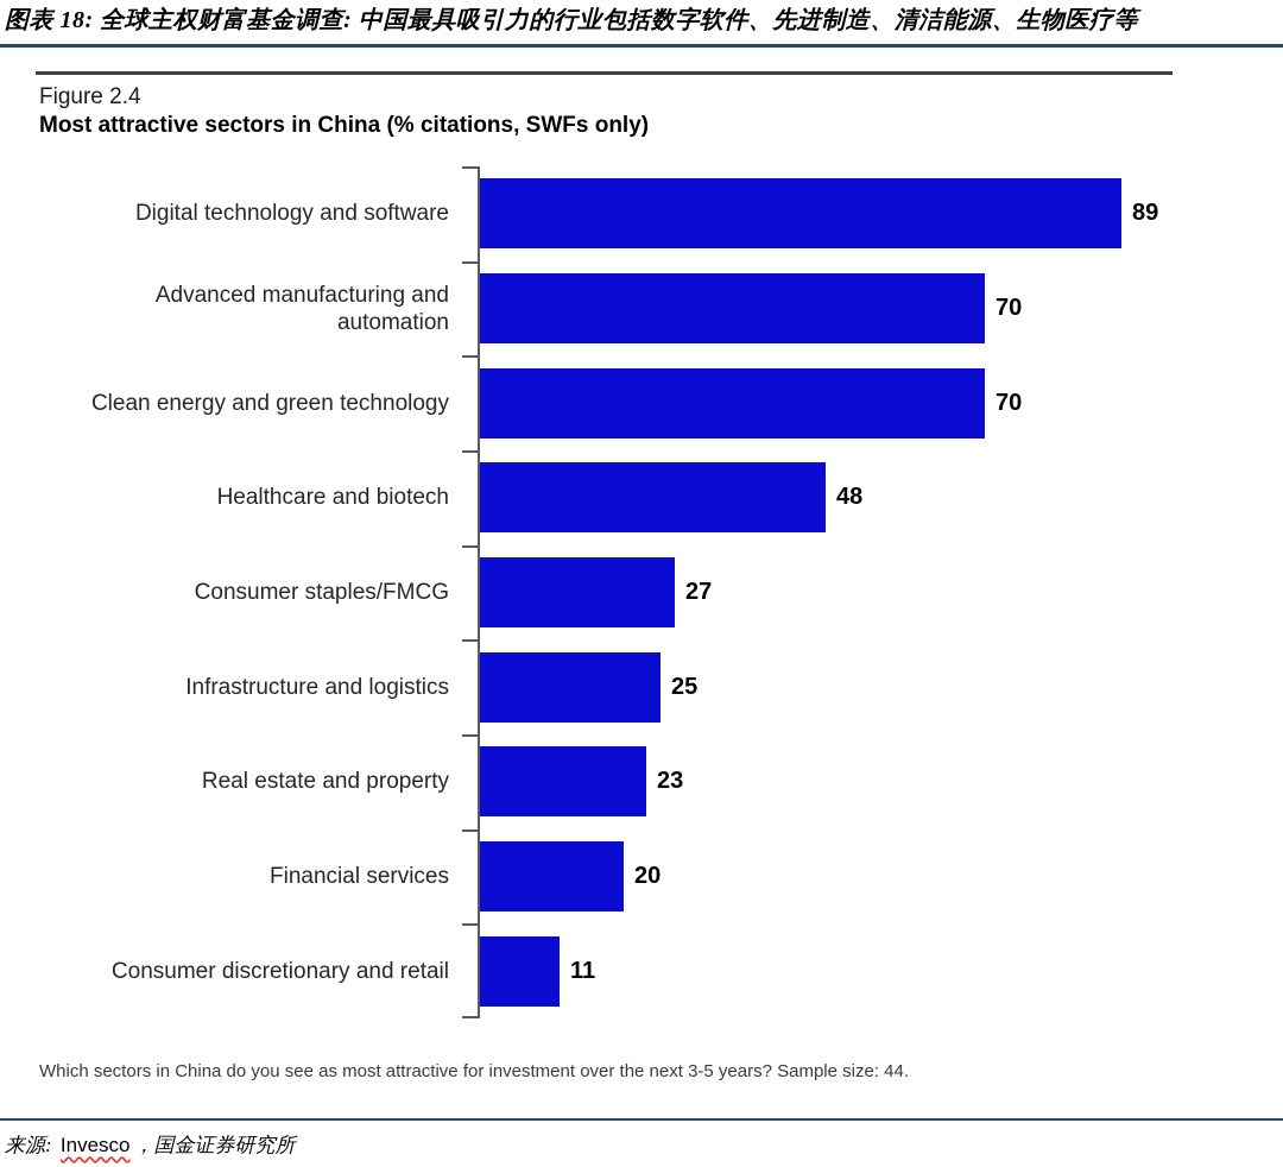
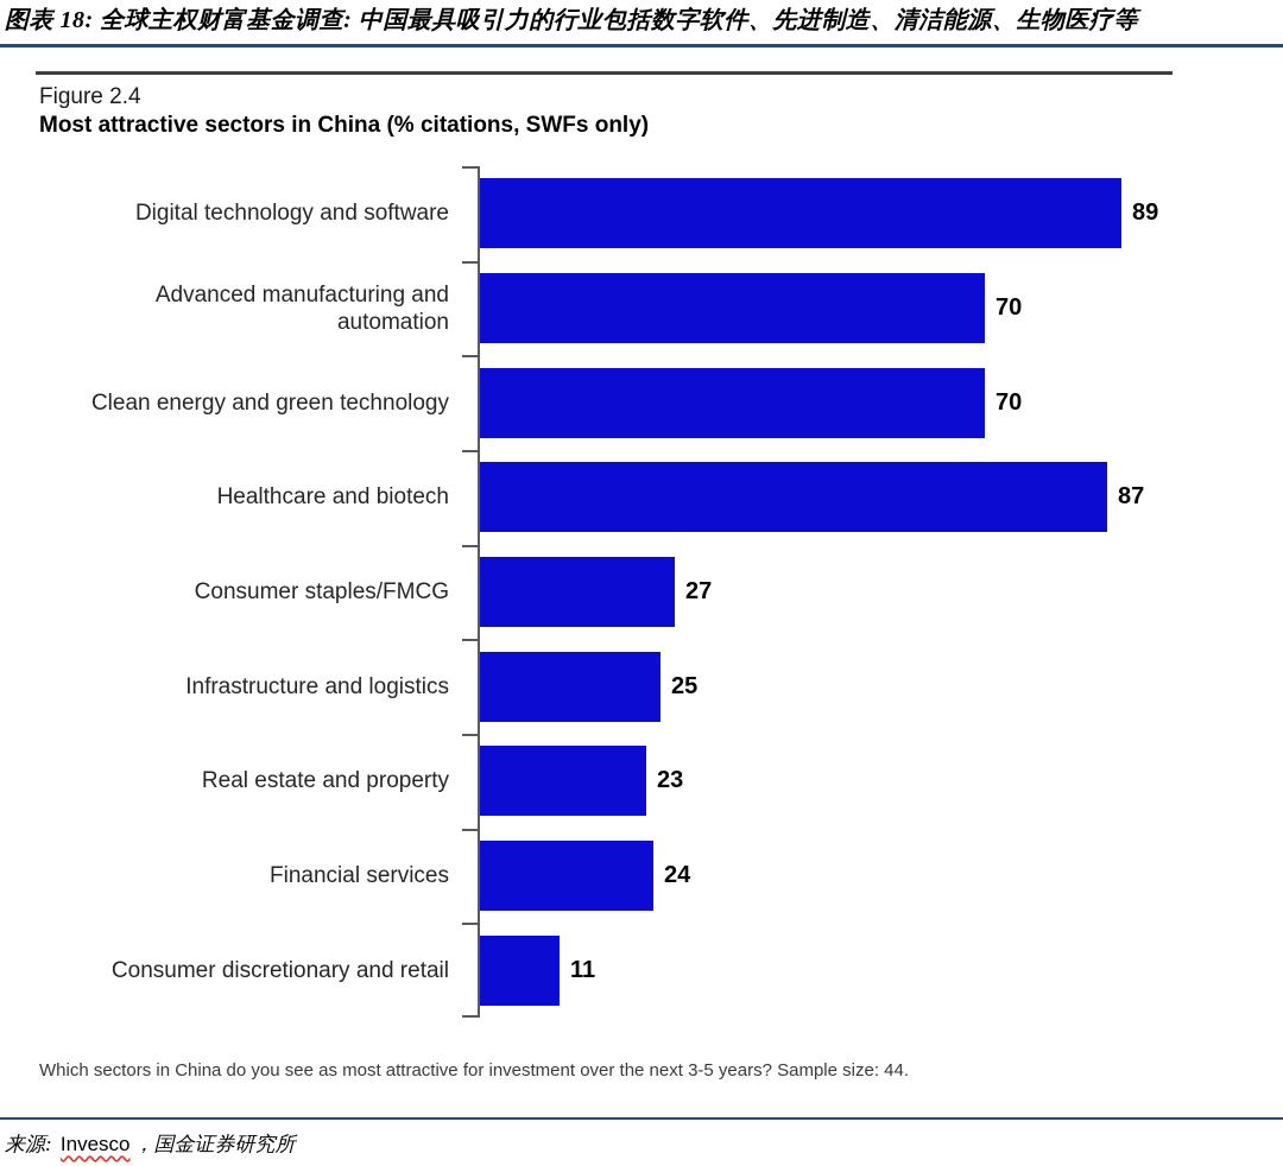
Healthcare and biotech: 48 -> 87
Financial services: 20 -> 24
